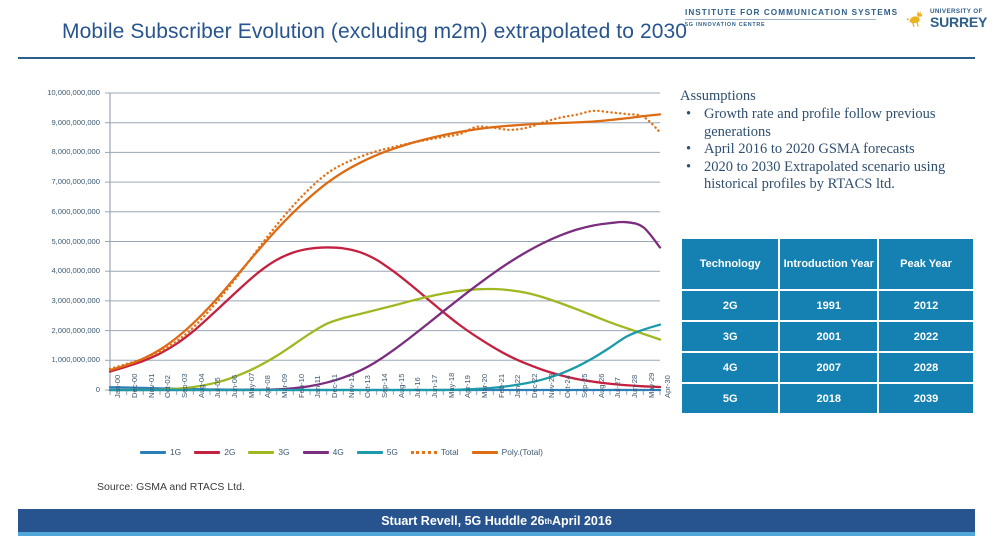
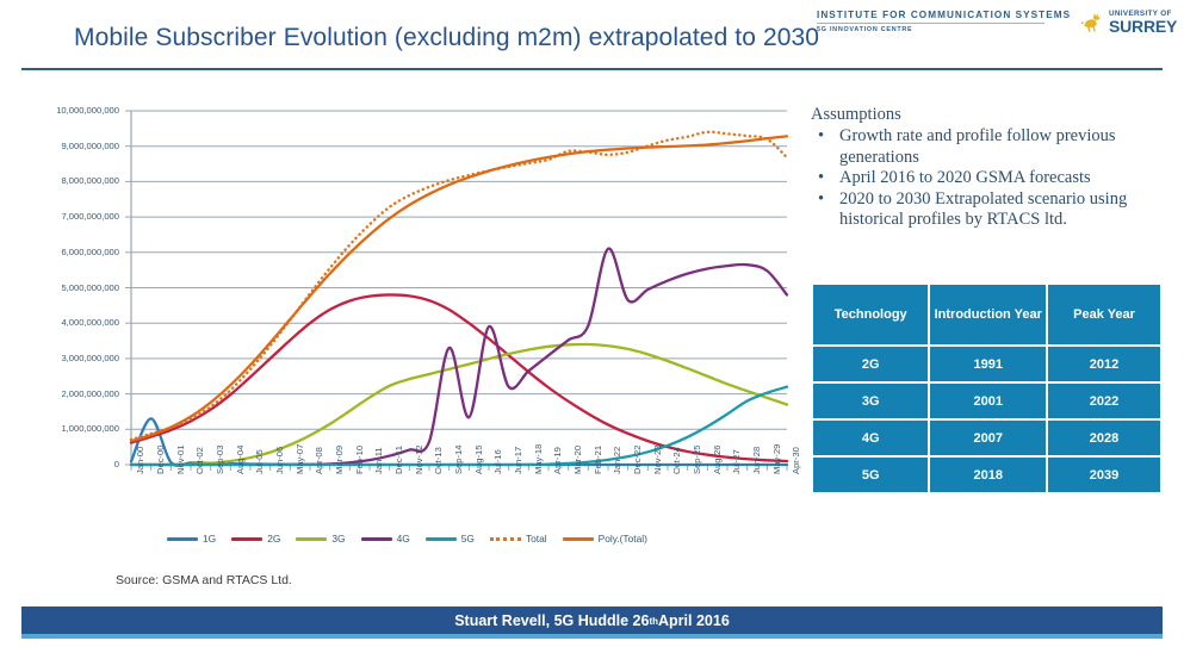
1G/Dec-00: 100000000 -> 1300000000
4G/Sep-14: 1000000000 -> 3300000000
4G/Jul-16: 1800000000 -> 3900000000
4G/Jan-22: 4300000000 -> 6100000000
